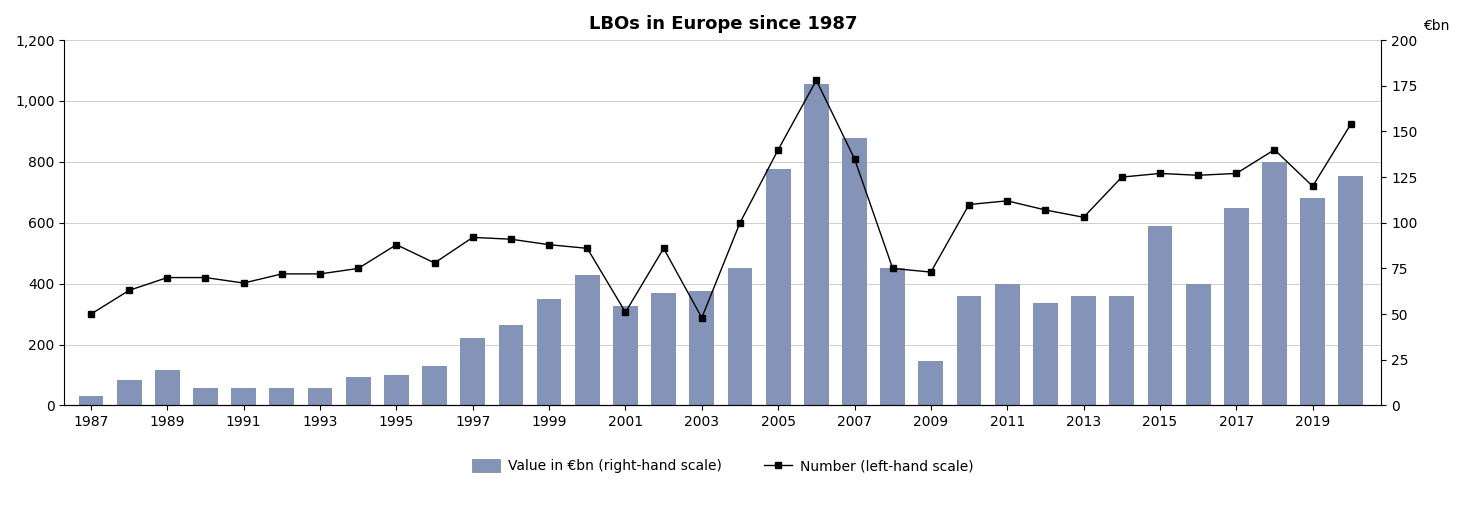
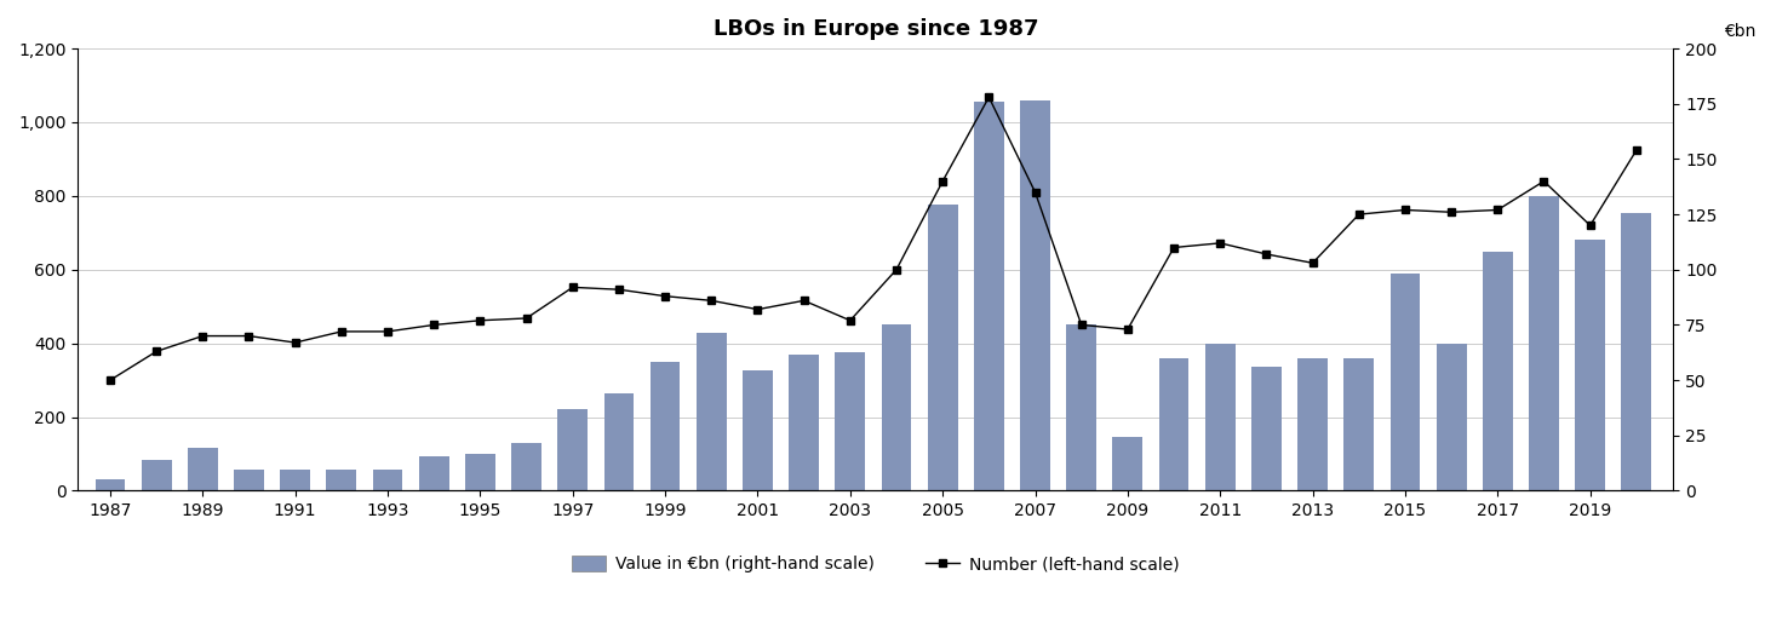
Number (left-hand scale)/1995: 88 -> 77
Number (left-hand scale)/2001: 51 -> 82
Number (left-hand scale)/2003: 48 -> 77
Value in €bn (right-hand scale)/2007: 880 -> 1,060
